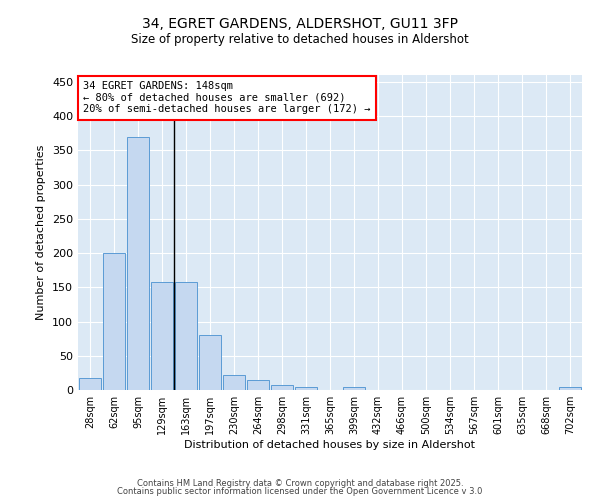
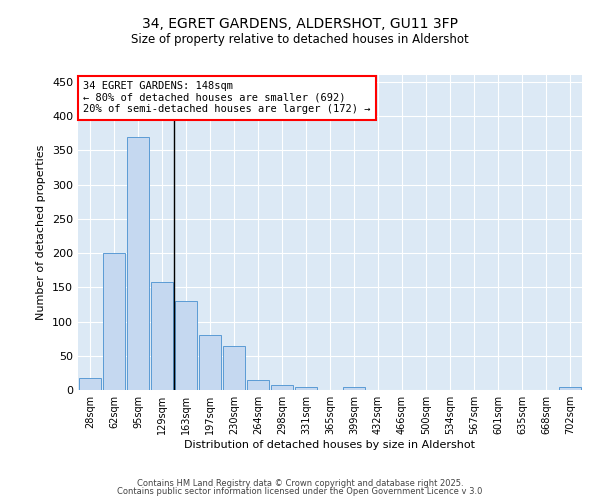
163sqm: 158 -> 130
230sqm: 22 -> 64
